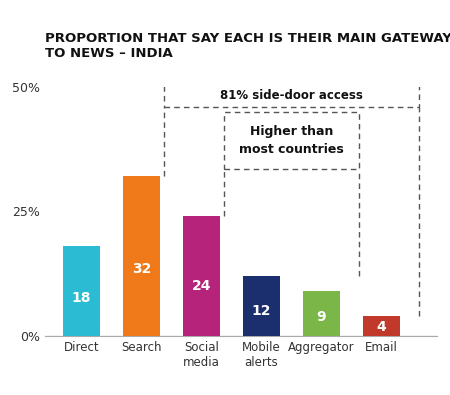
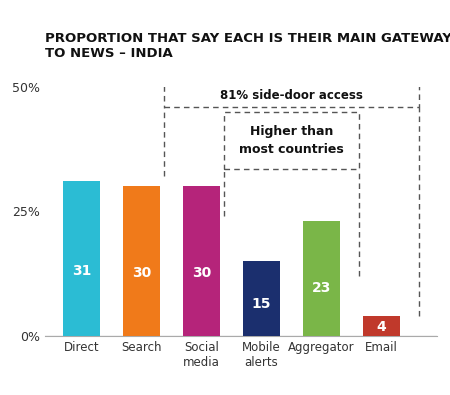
Direct: 18 -> 31
Search: 32 -> 30
Social media: 24 -> 30
Mobile alerts: 12 -> 15
Aggregator: 9 -> 23
